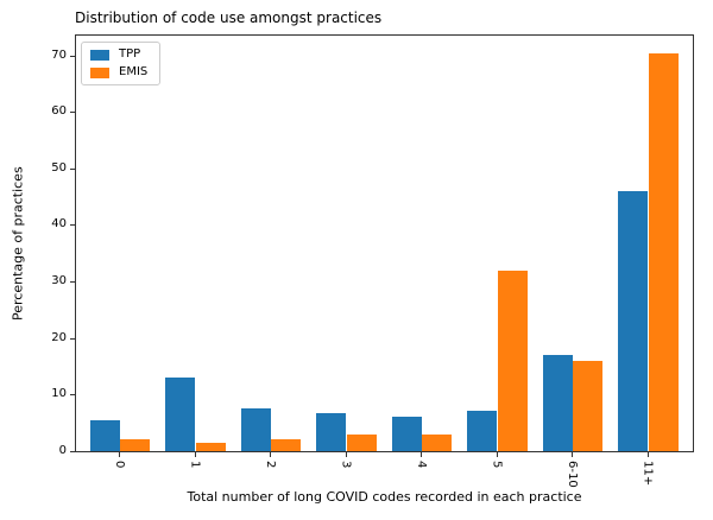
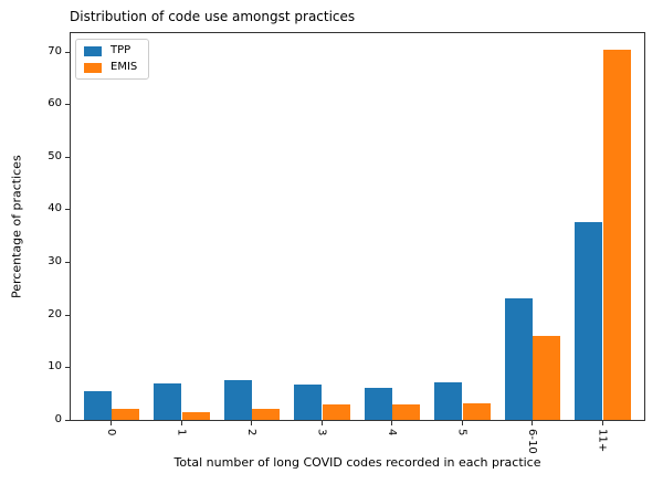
TPP/1: 13 -> 7
EMIS/5: 32 -> 3
TPP/6-10: 17 -> 23
TPP/11+: 46 -> 38
